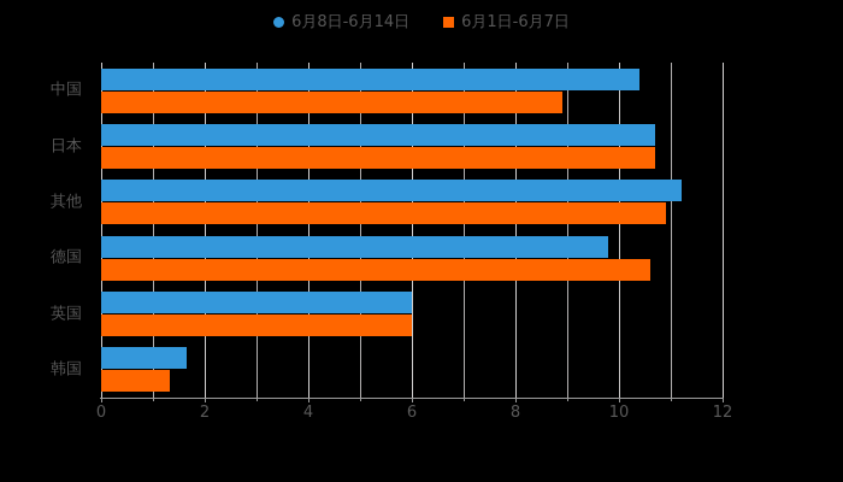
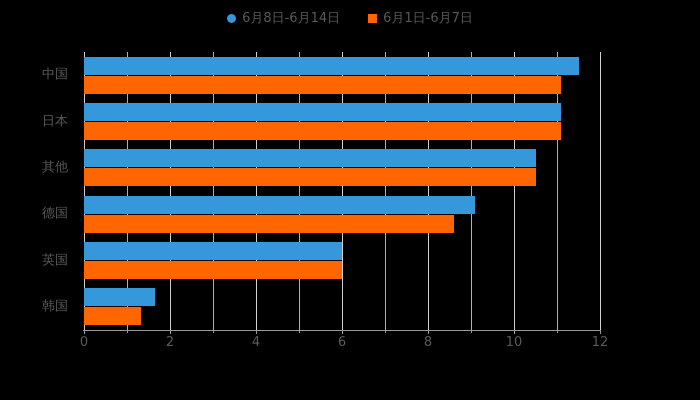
6月8日-6月14日/中国: 10.4 -> 11.5
6月1日-6月7日/中国: 8.9 -> 11.1
6月8日-6月14日/日本: 10.7 -> 11.1
6月1日-6月7日/日本: 10.7 -> 11.1
6月8日-6月14日/其他: 11.2 -> 10.5
6月1日-6月7日/其他: 10.9 -> 10.5
6月8日-6月14日/德国: 9.8 -> 9.1
6月1日-6月7日/德国: 10.6 -> 8.6
